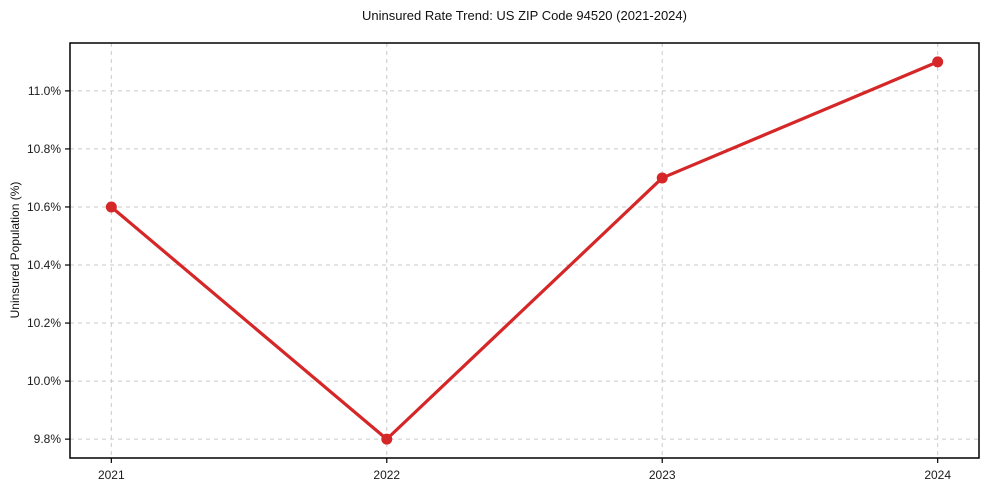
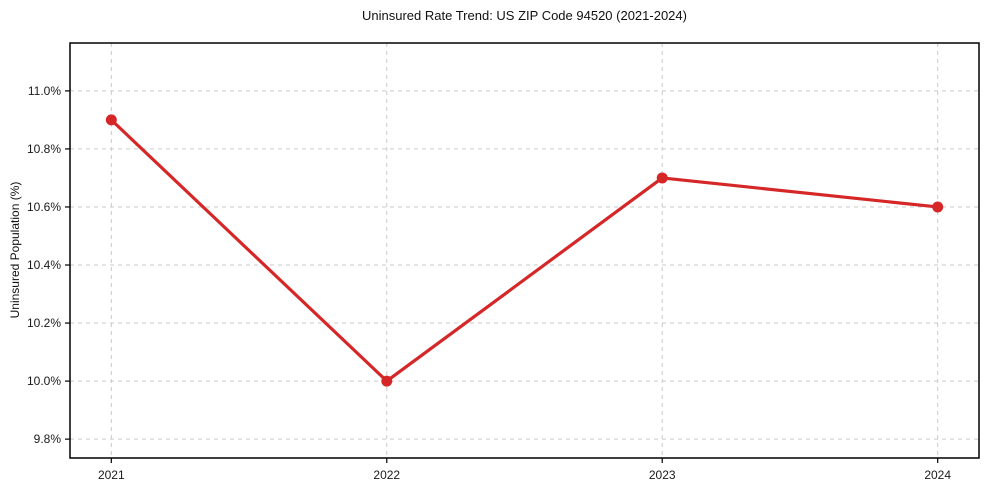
2021: 10.6% -> 10.9%
2022: 9.8% -> 10.0%
2024: 11.1% -> 10.6%
